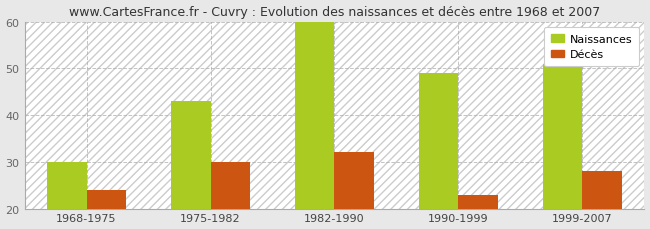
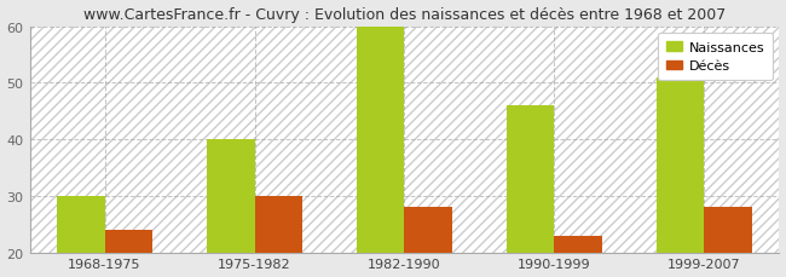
Naissances/1975-1982: 43 -> 40
Décès/1982-1990: 32 -> 28
Naissances/1990-1999: 49 -> 46
